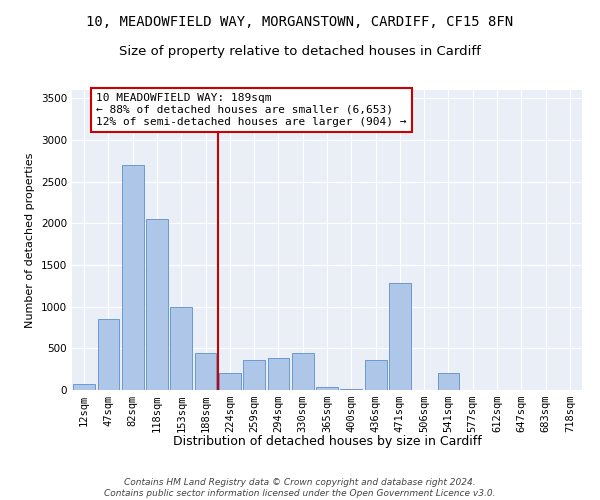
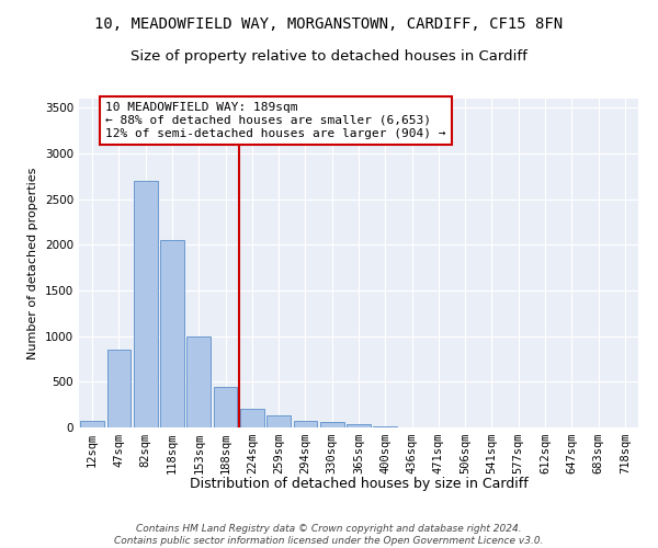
259sqm: 360 -> 130
294sqm: 380 -> 80
330sqm: 440 -> 60
436sqm: 360 -> 0
471sqm: 1280 -> 0
541sqm: 200 -> 0
